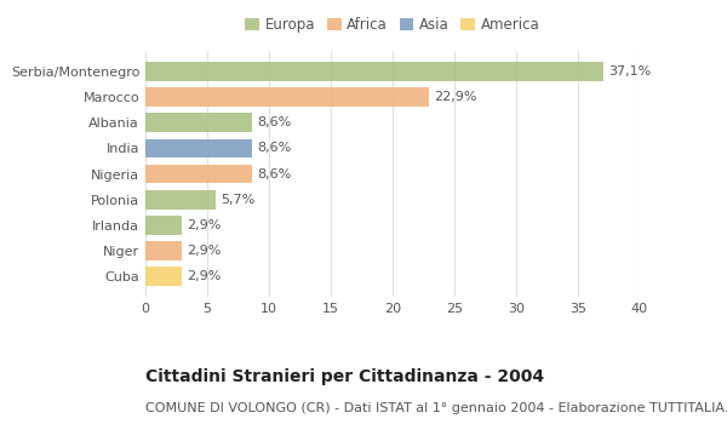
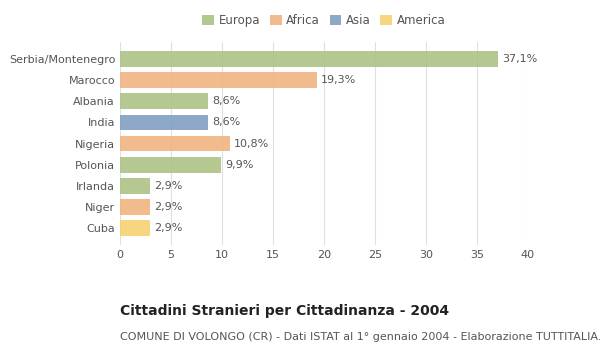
Marocco: 22,9% -> 19,3%
Nigeria: 8,6% -> 10,8%
Polonia: 5,7% -> 9,9%
